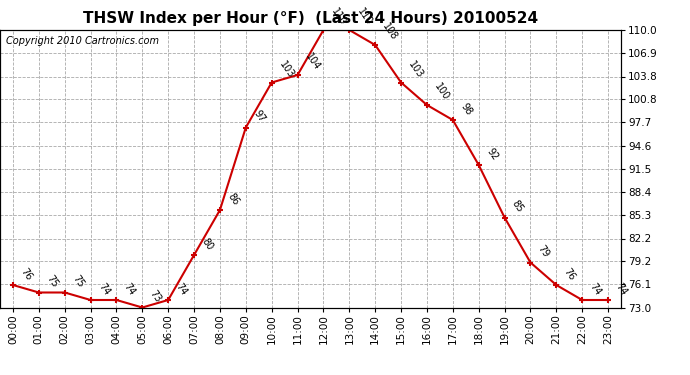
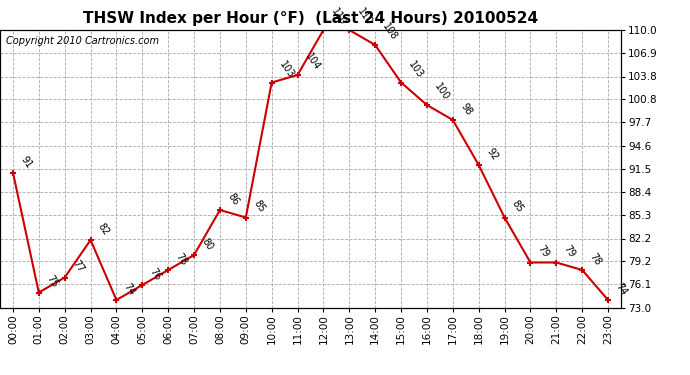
00:00: 76 -> 91
02:00: 75 -> 77
03:00: 74 -> 82
05:00: 73 -> 76
06:00: 74 -> 78
09:00: 97 -> 85
21:00: 76 -> 79
22:00: 74 -> 78
